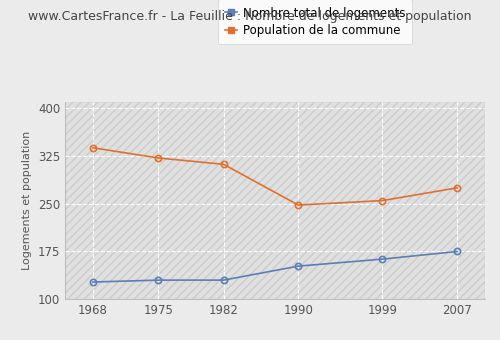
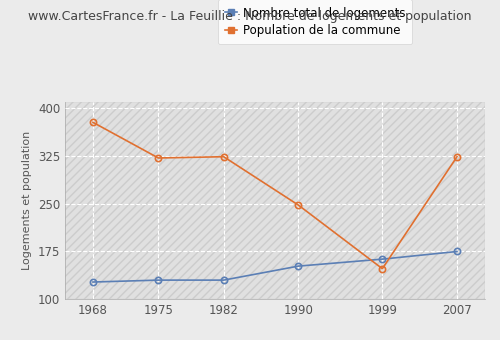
Population de la commune/1968: 338 -> 378
Population de la commune/1982: 312 -> 324
Population de la commune/1999: 255 -> 148
Population de la commune/2007: 275 -> 324
